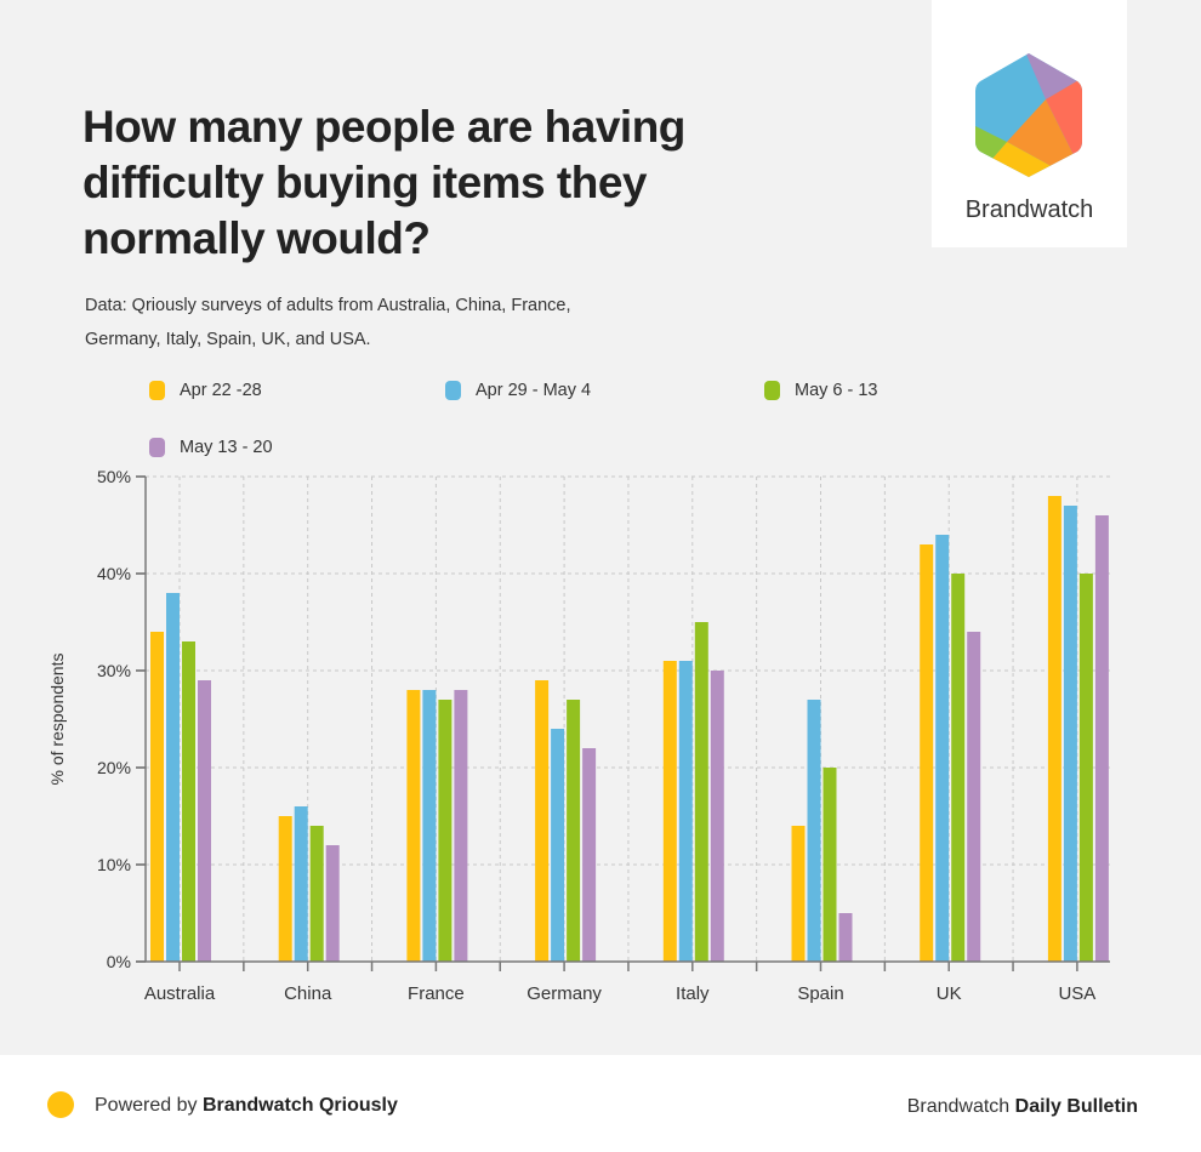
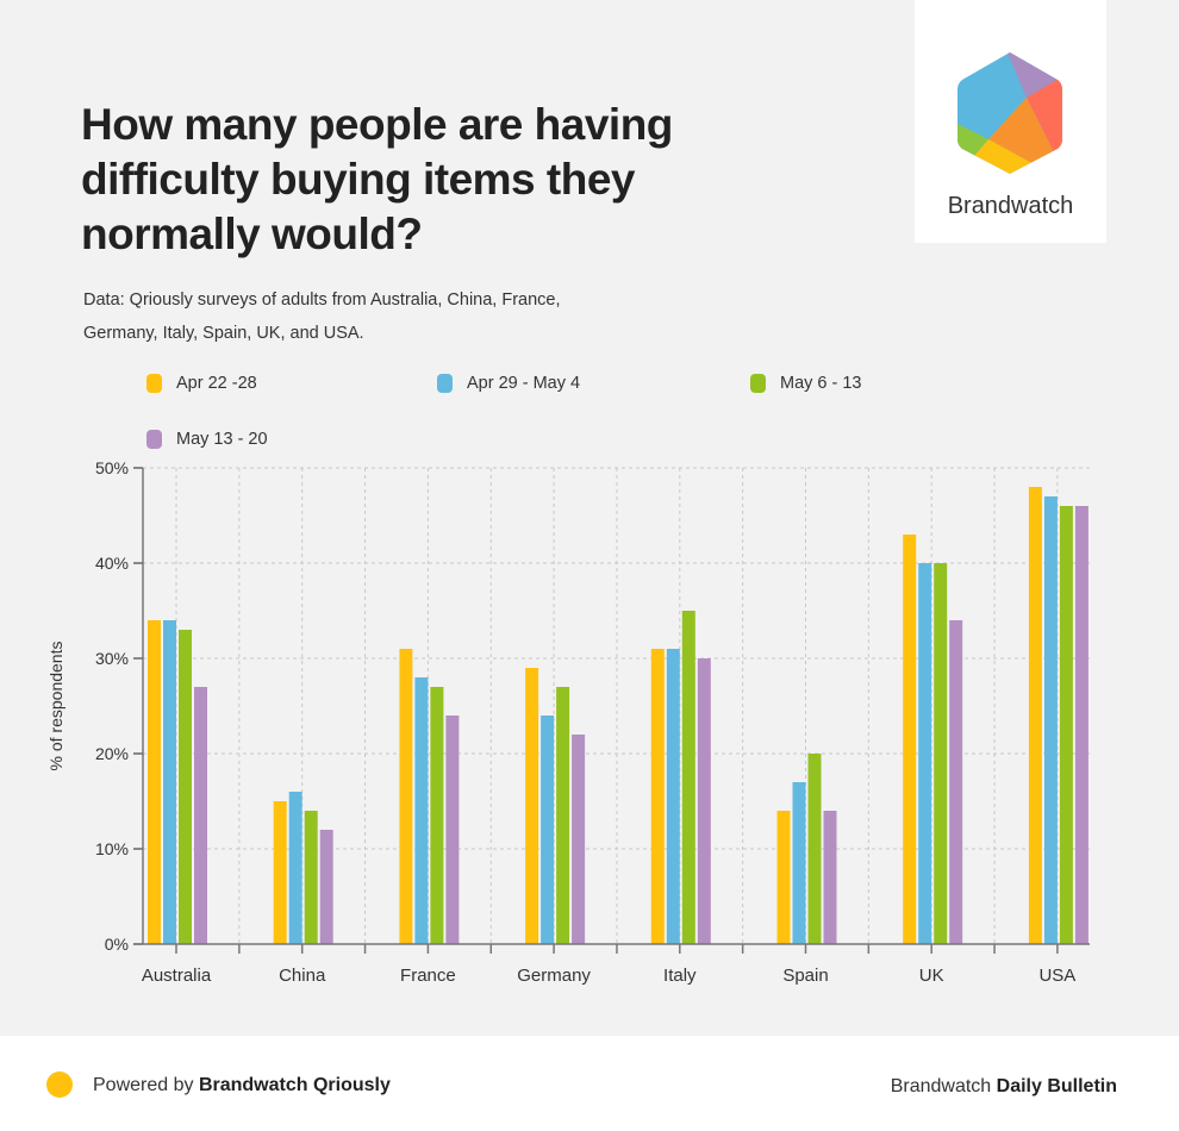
Apr 29 - May 4/Australia: 38% -> 34%
May 13 - 20/Australia: 29% -> 27%
Apr 22 -28/France: 28% -> 31%
May 13 - 20/France: 28% -> 24%
Apr 29 - May 4/Spain: 27% -> 17%
May 13 - 20/Spain: 5% -> 14%
Apr 29 - May 4/UK: 44% -> 40%
May 6 - 13/USA: 40% -> 46%
